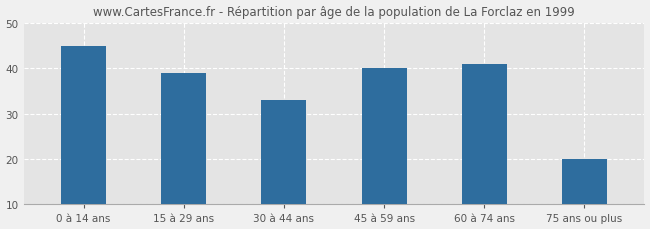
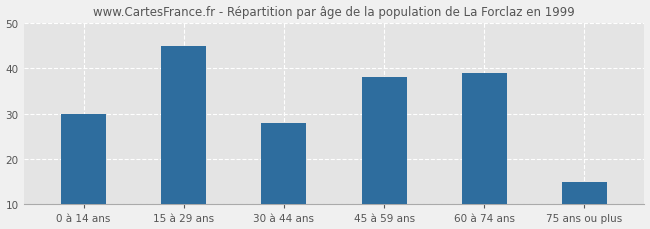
0 à 14 ans: 45 -> 30
15 à 29 ans: 39 -> 45
30 à 44 ans: 33 -> 28
45 à 59 ans: 40 -> 38
60 à 74 ans: 41 -> 39
75 ans ou plus: 20 -> 15
